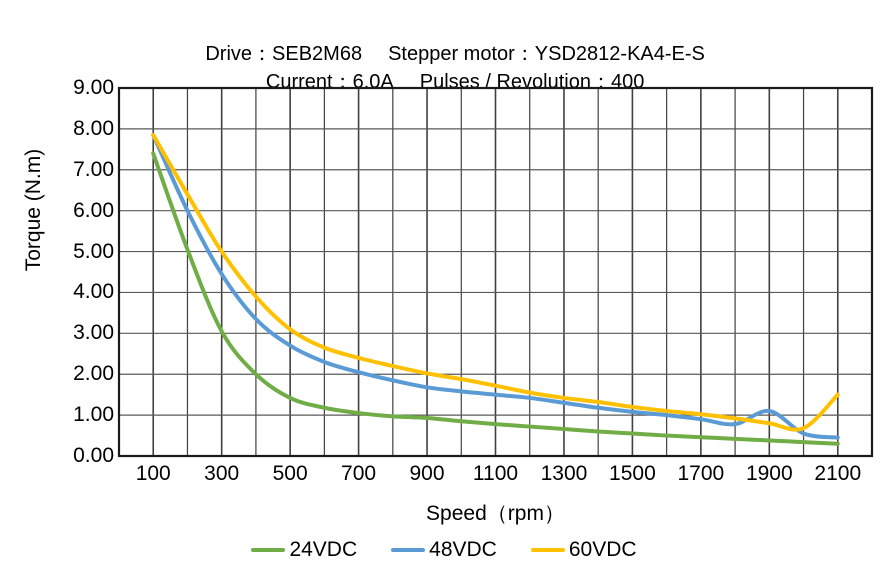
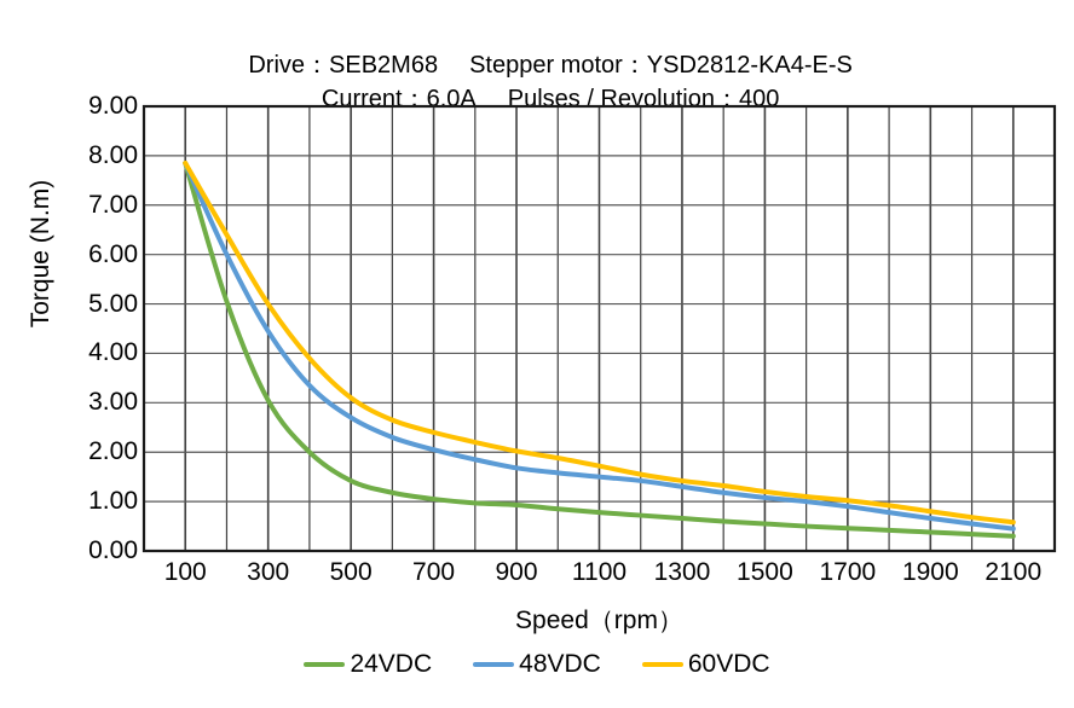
24VDC/100: 7.4 -> 7.8
48VDC/1900: 1.1 -> 0.7
60VDC/2100: 1.5 -> 0.6
